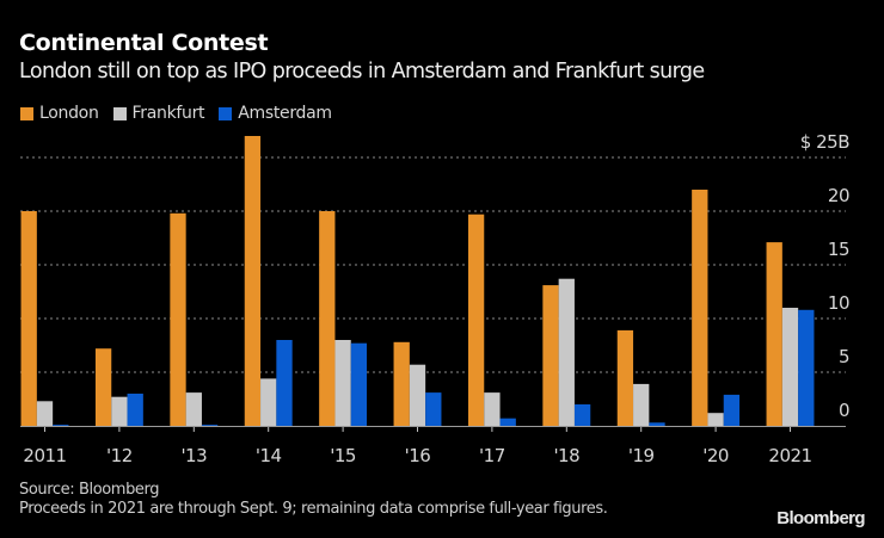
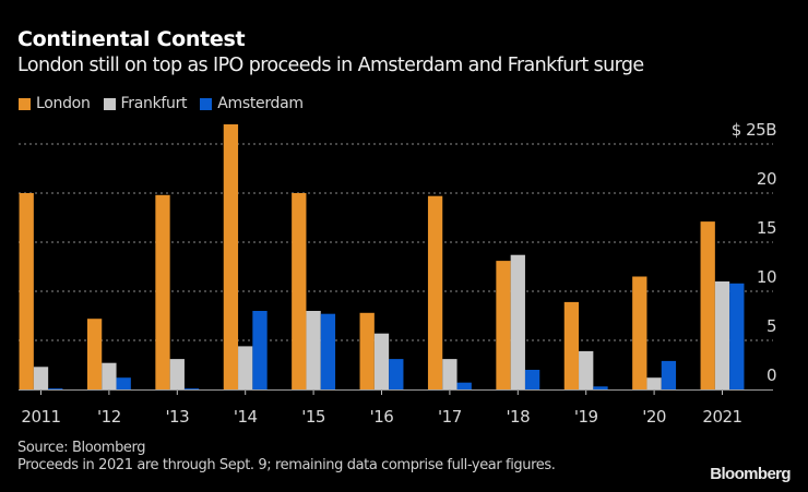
Amsterdam/'12: 3 -> 1
London/'20: 22 -> 12
